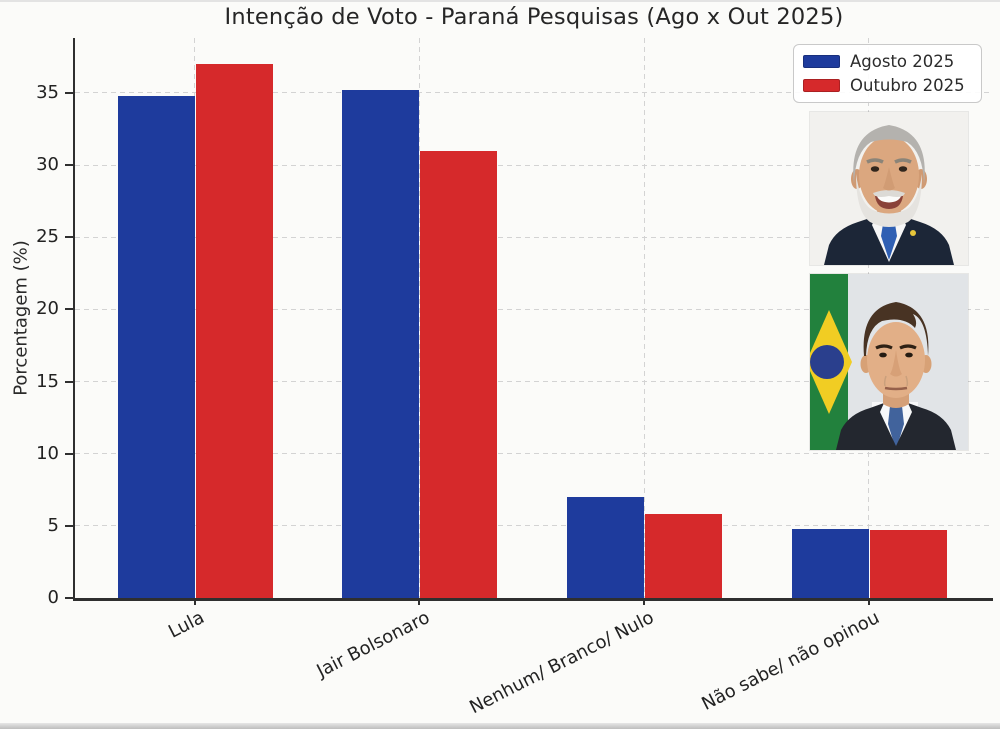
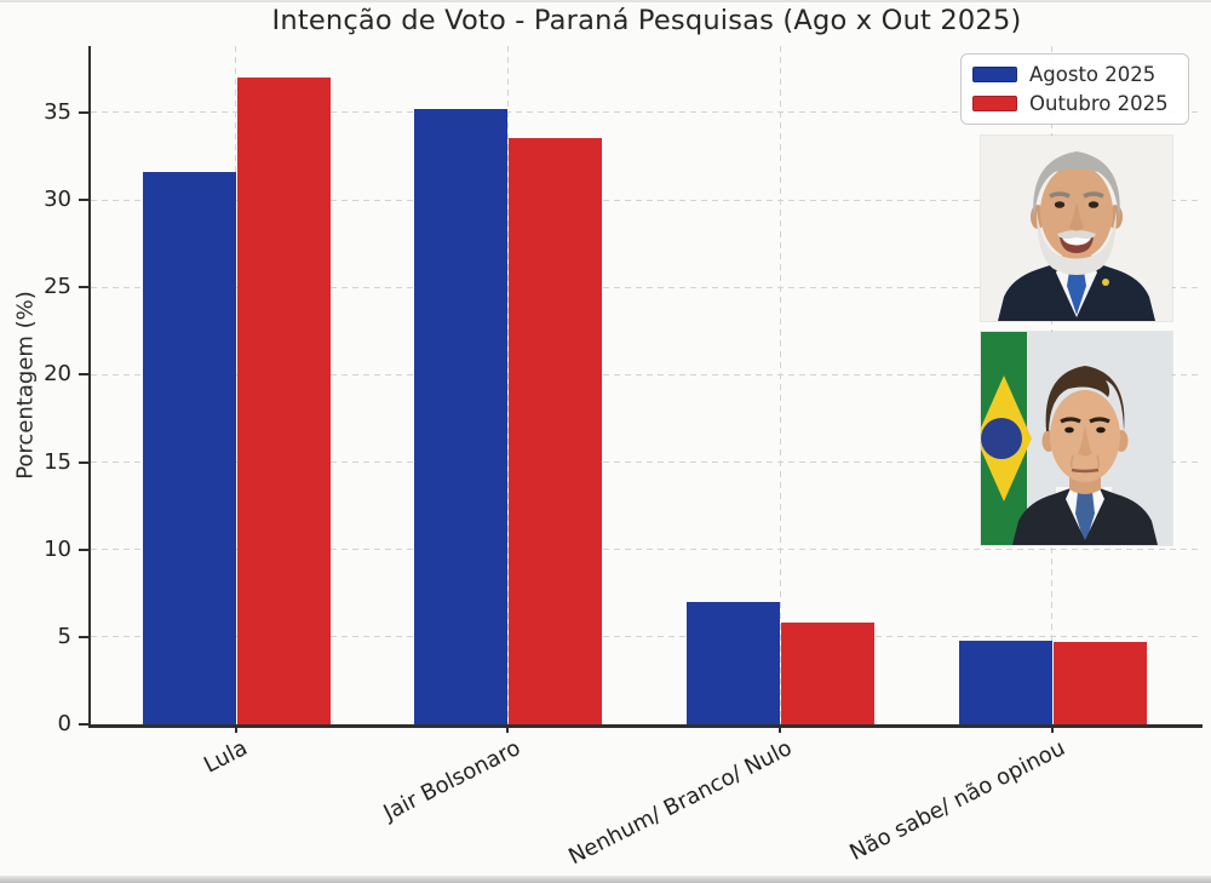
Agosto 2025/Lula: 34.8 -> 31.6
Outubro 2025/Jair Bolsonaro: 31.0 -> 33.5
